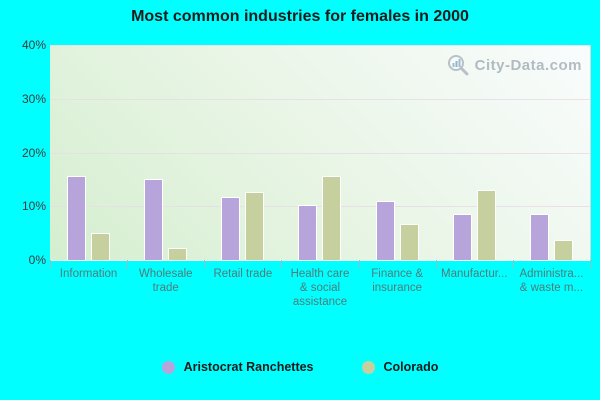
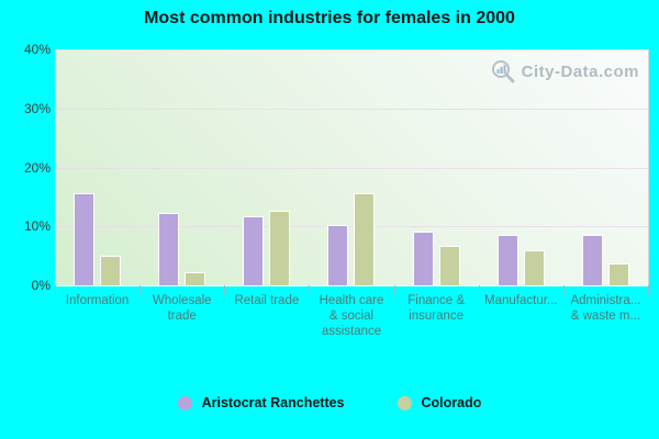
Aristocrat Ranchettes/Wholesale trade: 15% -> 12%
Aristocrat Ranchettes/Finance & insurance: 11% -> 9%
Colorado/Manufactur...: 13% -> 6%
